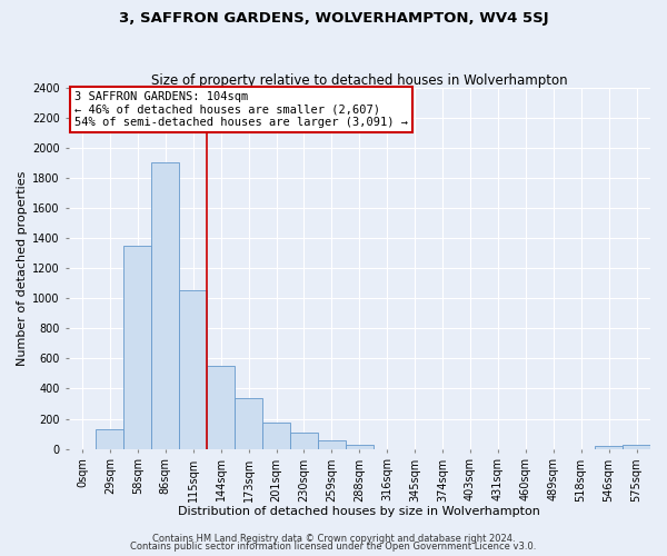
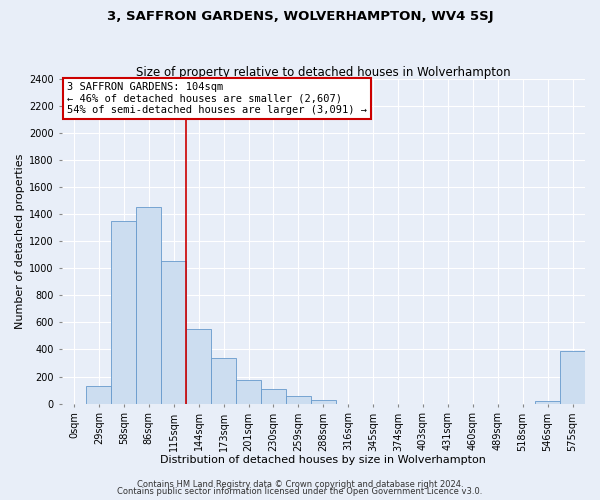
86sqm: 1900 -> 1450
575sqm: 20 -> 390
